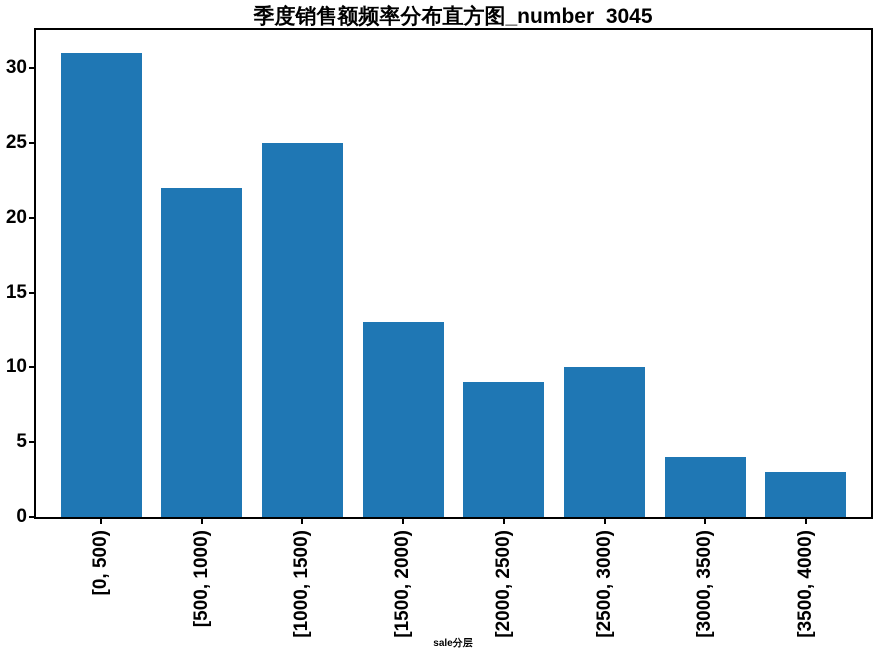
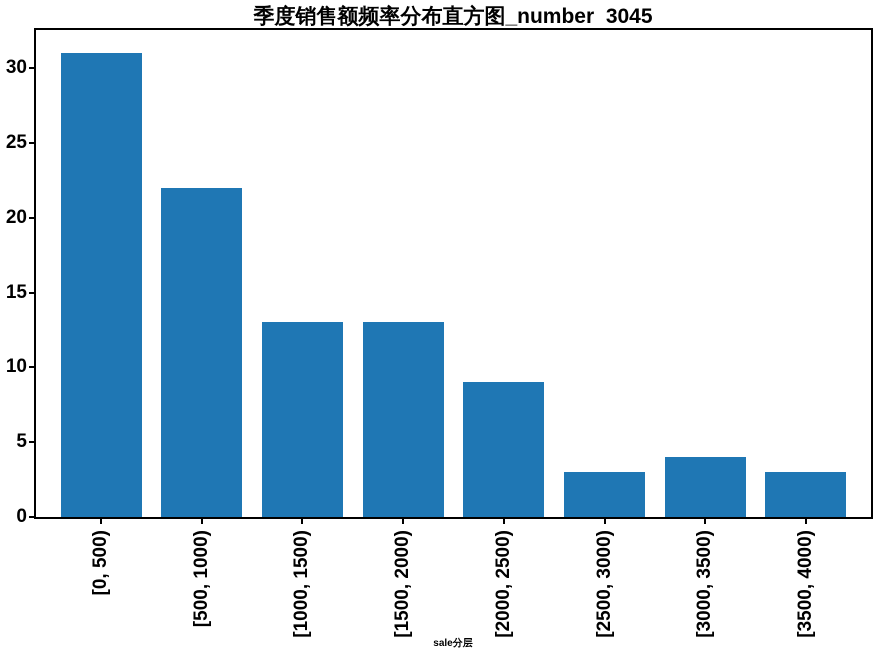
[1000, 1500): 25 -> 13
[2500, 3000): 10 -> 3
